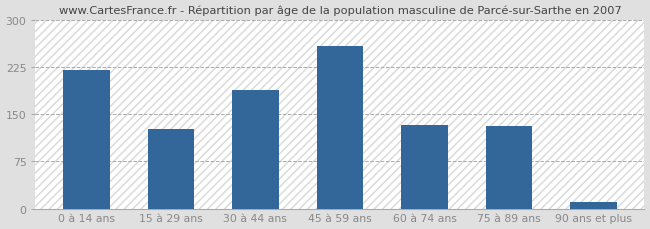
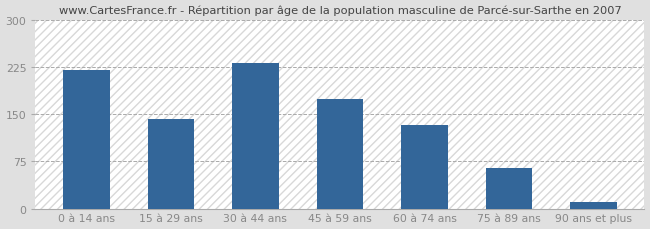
15 à 29 ans: 126 -> 142
30 à 44 ans: 188 -> 232
45 à 59 ans: 258 -> 175
75 à 89 ans: 132 -> 65
